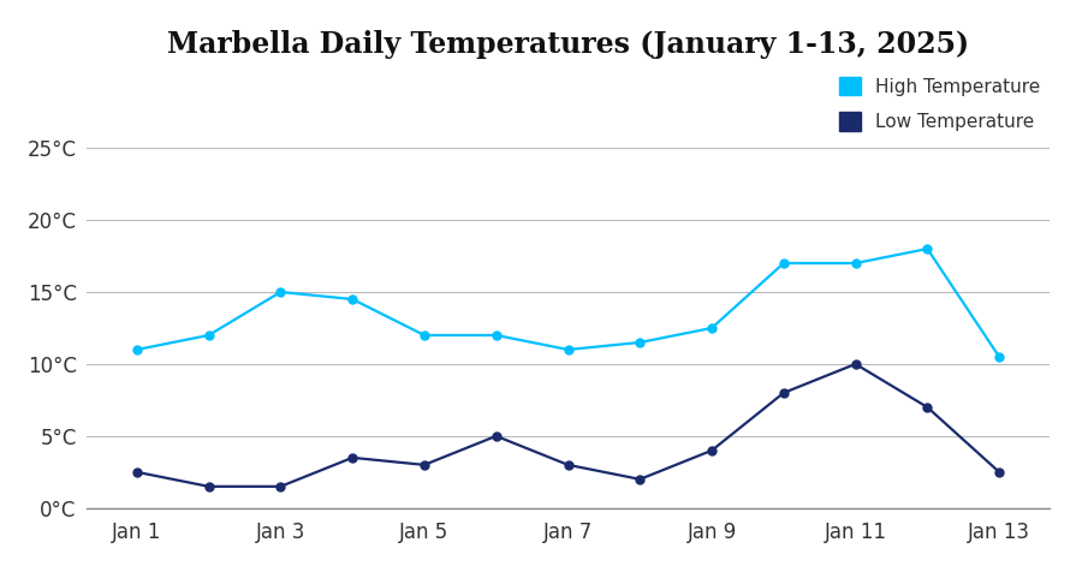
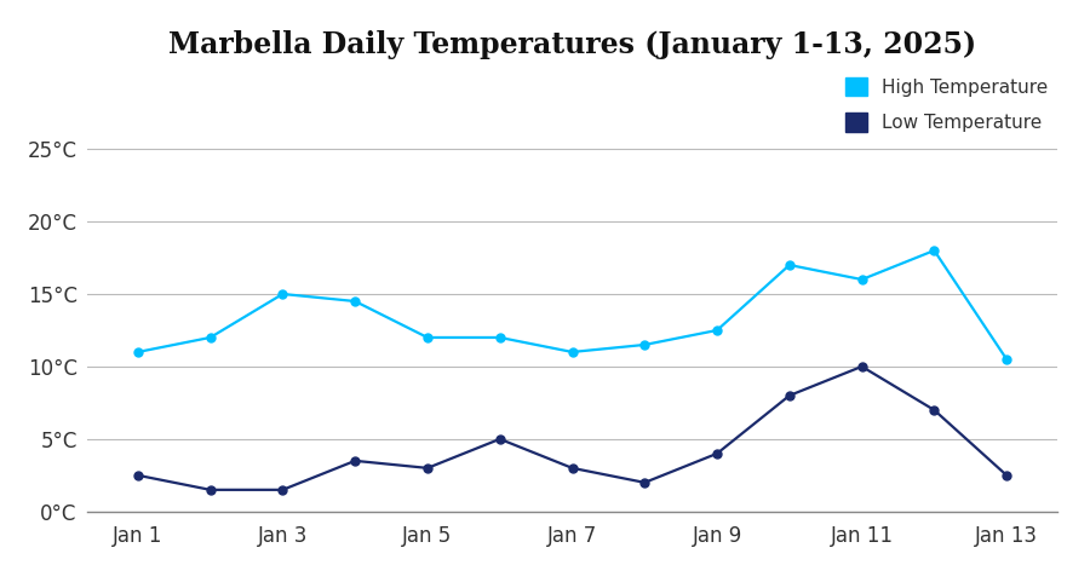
High Temperature/Jan 11: 17.0°C -> 16.0°C
